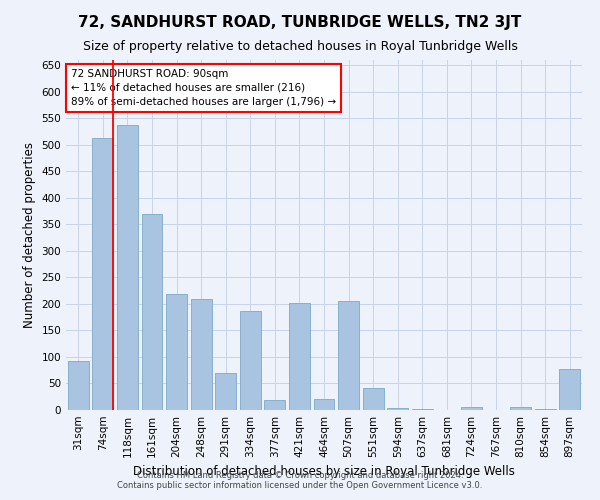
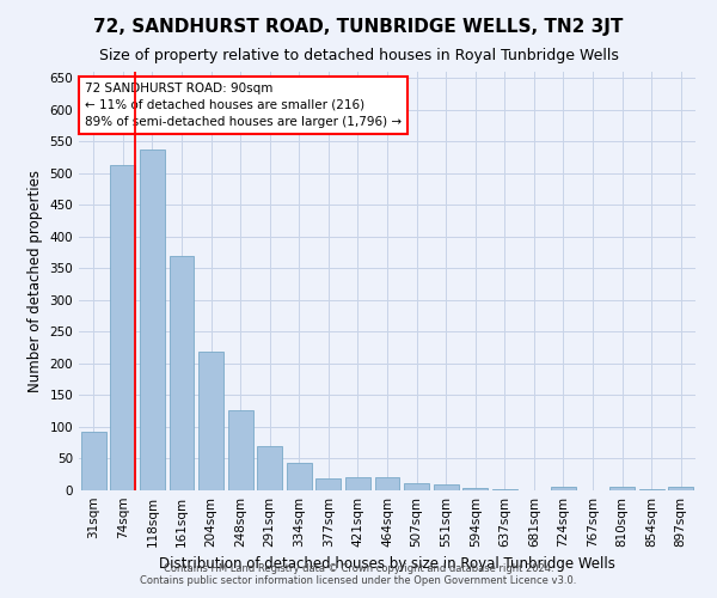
248sqm: 210 -> 126
334sqm: 186 -> 43
421sqm: 202 -> 21
507sqm: 206 -> 12
551sqm: 42 -> 10
897sqm: 78 -> 6
